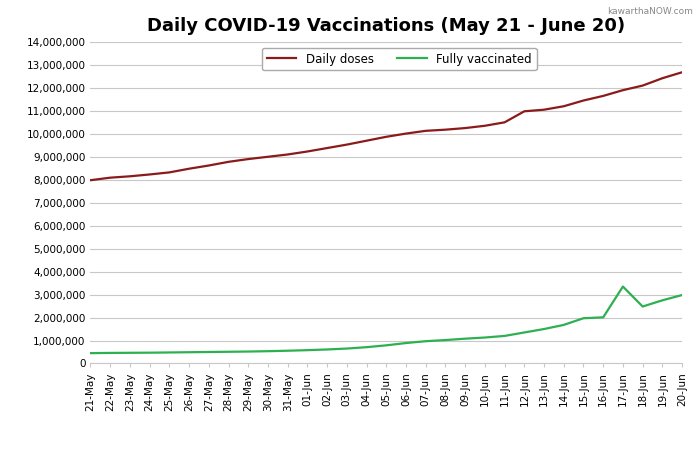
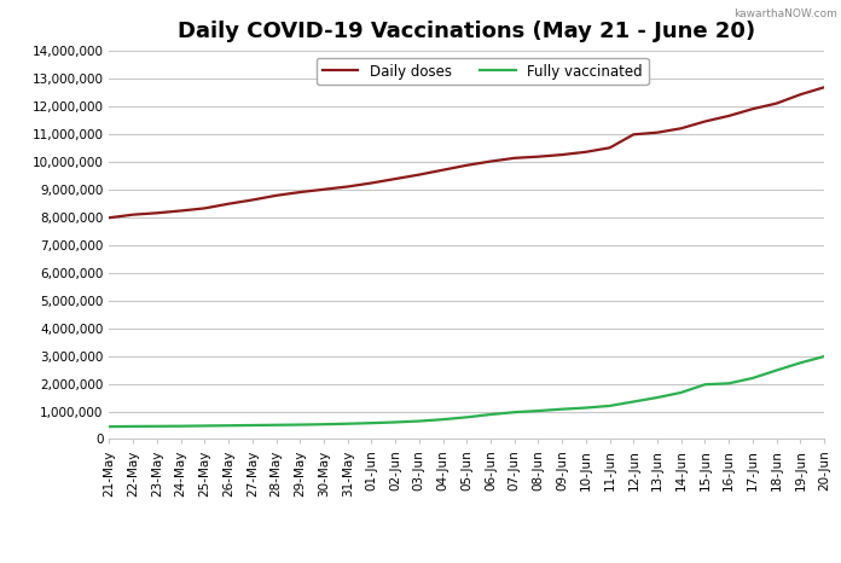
Fully vaccinated/17-Jun: 3,350,000 -> 2,200,000
